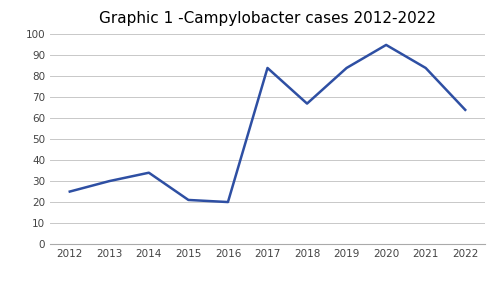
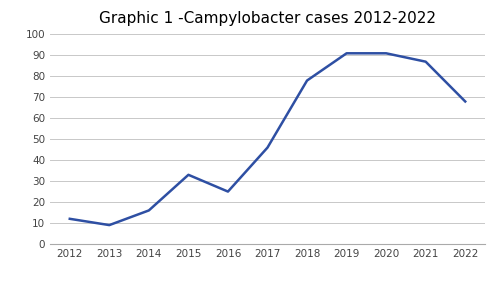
2012: 25 -> 12
2013: 30 -> 9
2014: 34 -> 16
2015: 21 -> 33
2016: 20 -> 25
2017: 84 -> 46
2018: 67 -> 78
2019: 84 -> 91
2020: 95 -> 91
2021: 84 -> 87
2022: 64 -> 68
